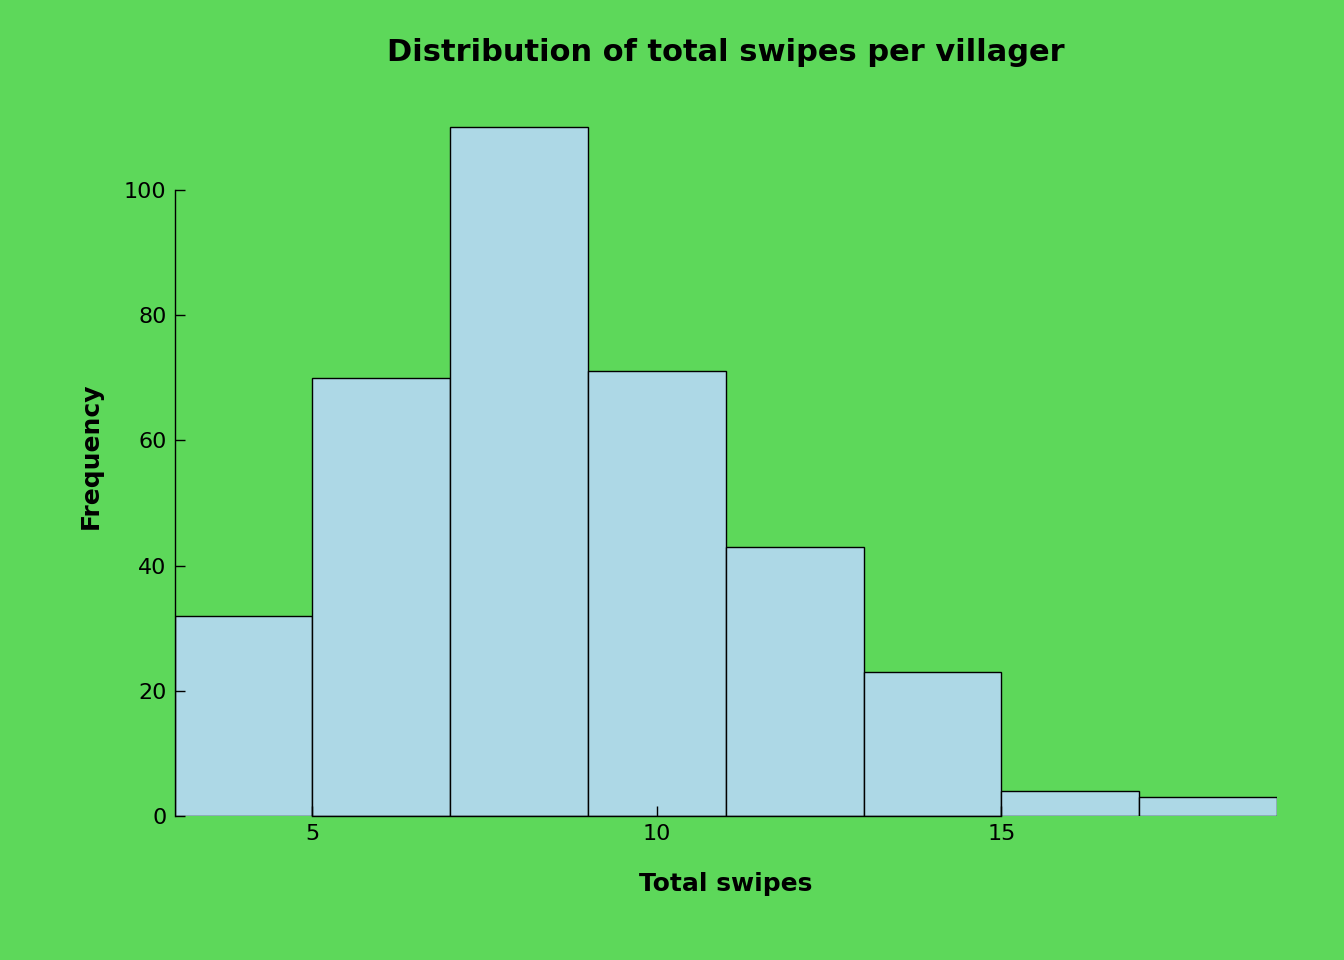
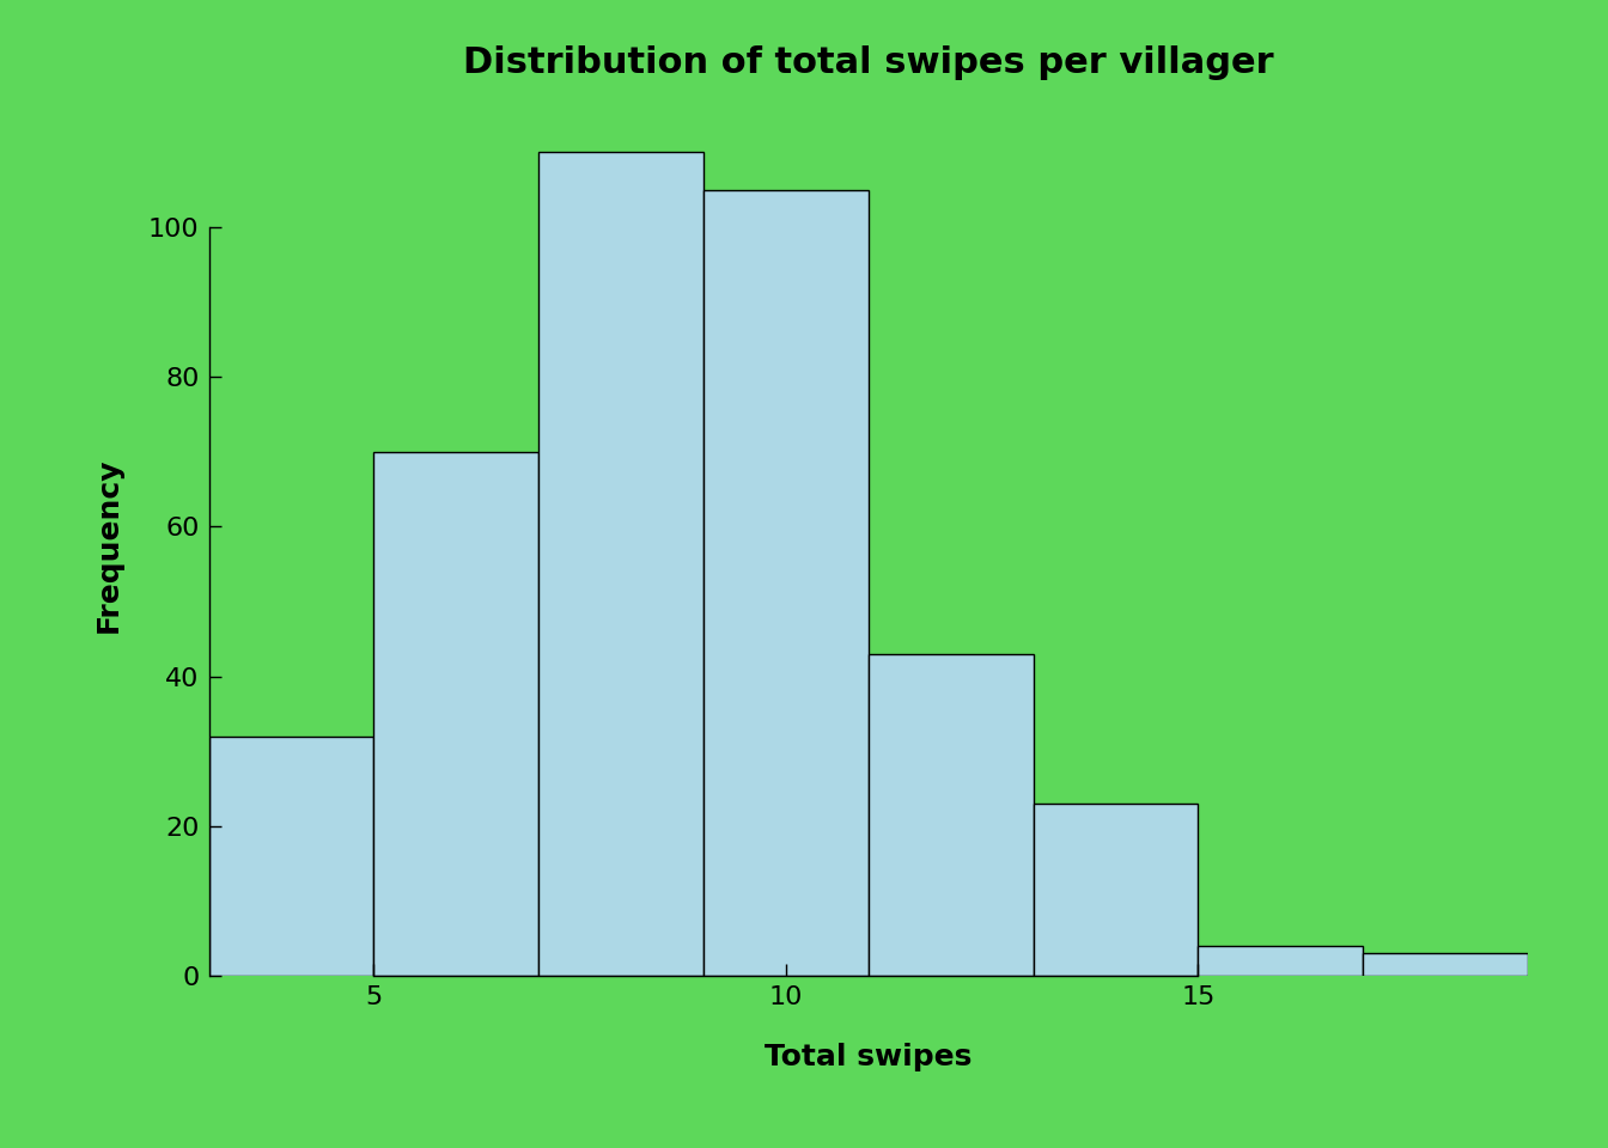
10: 71 -> 105
